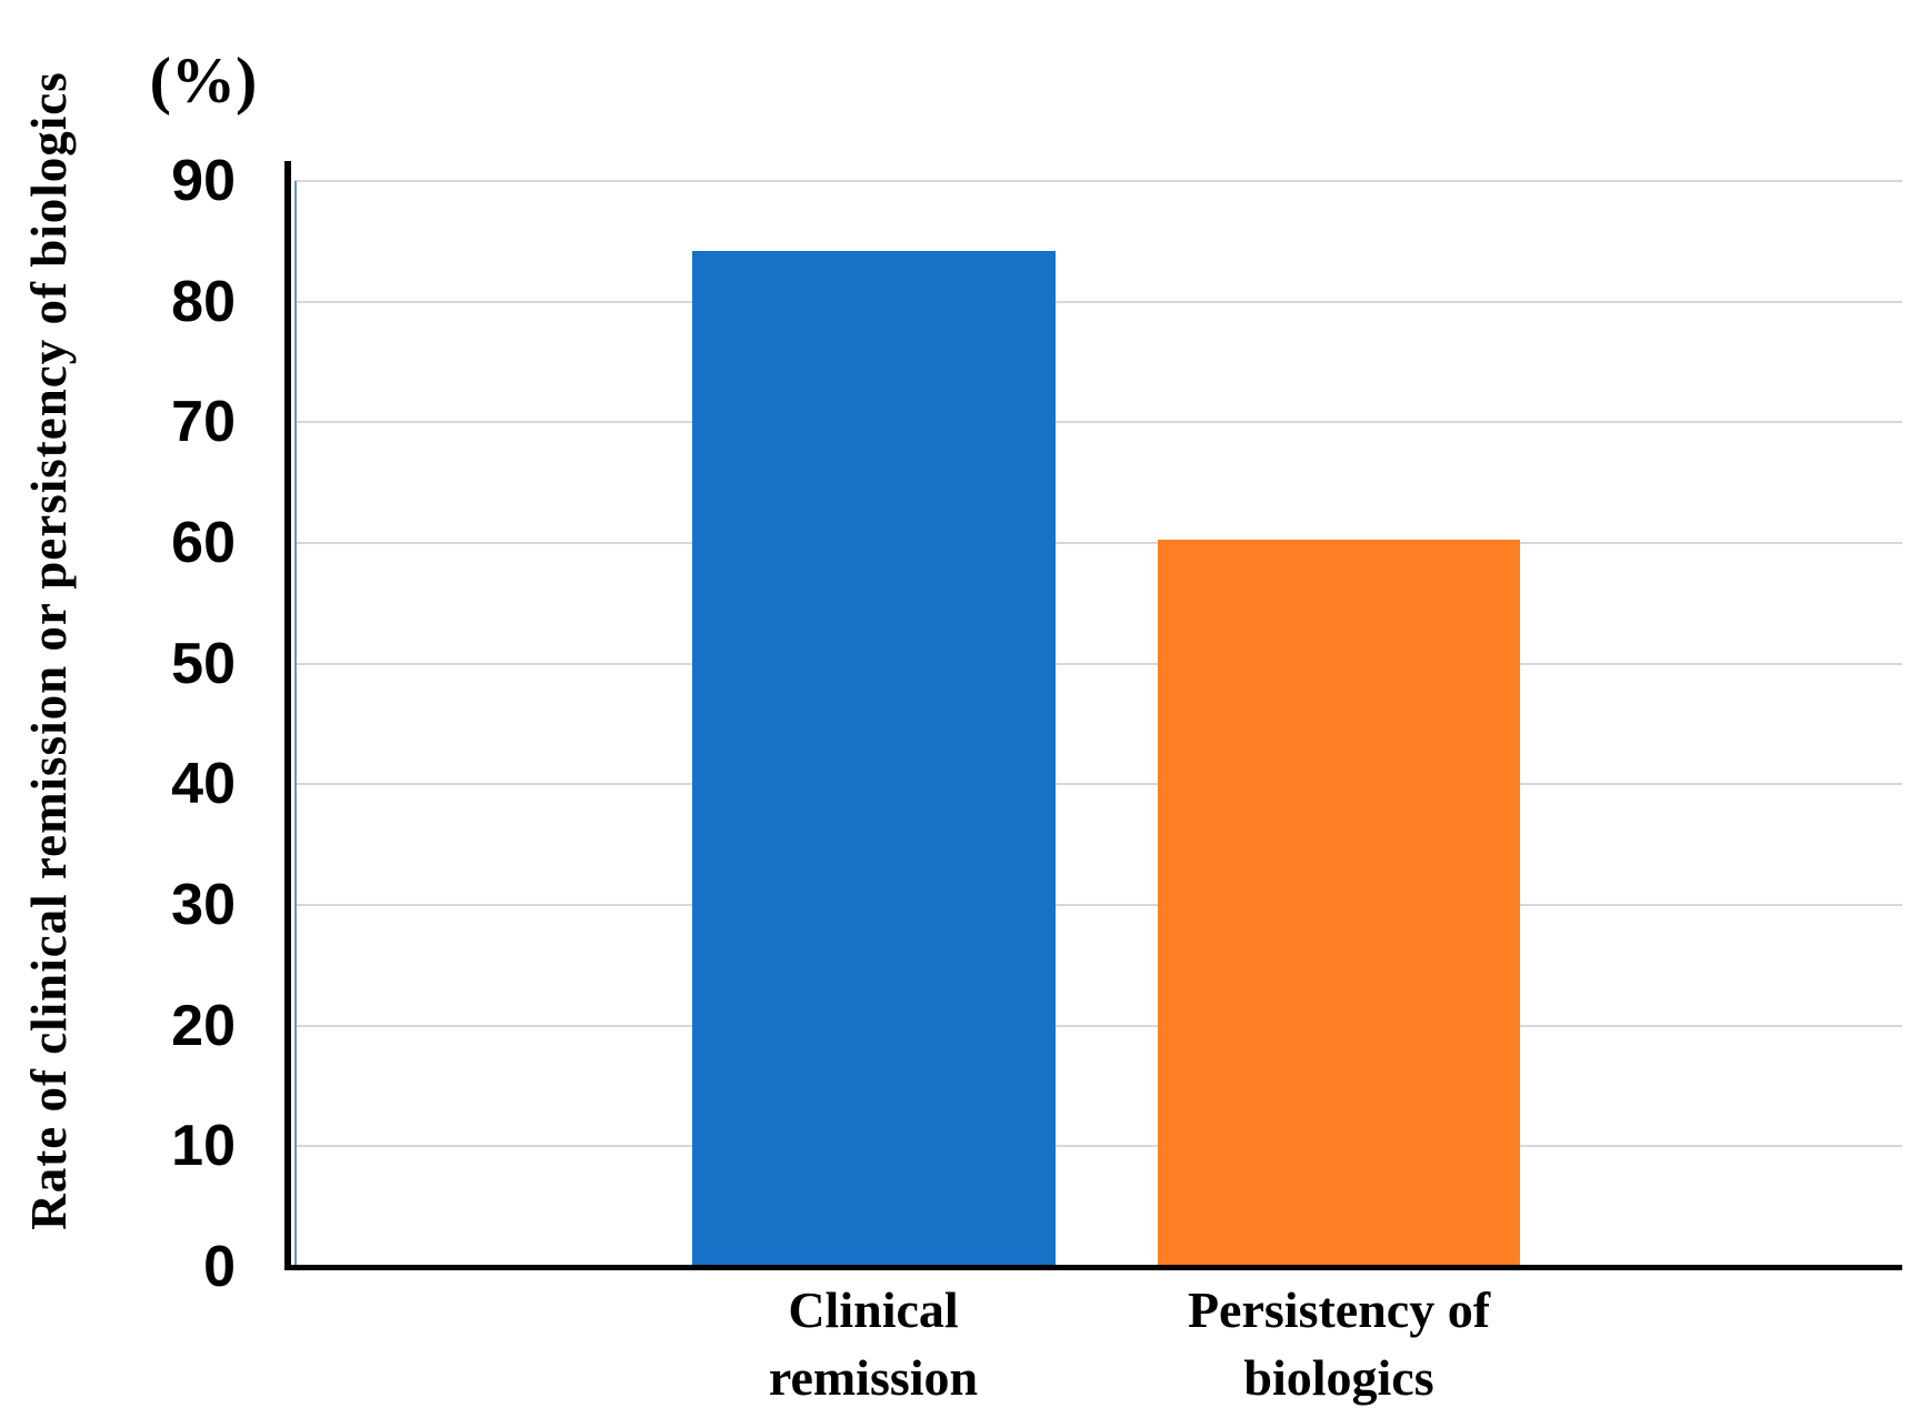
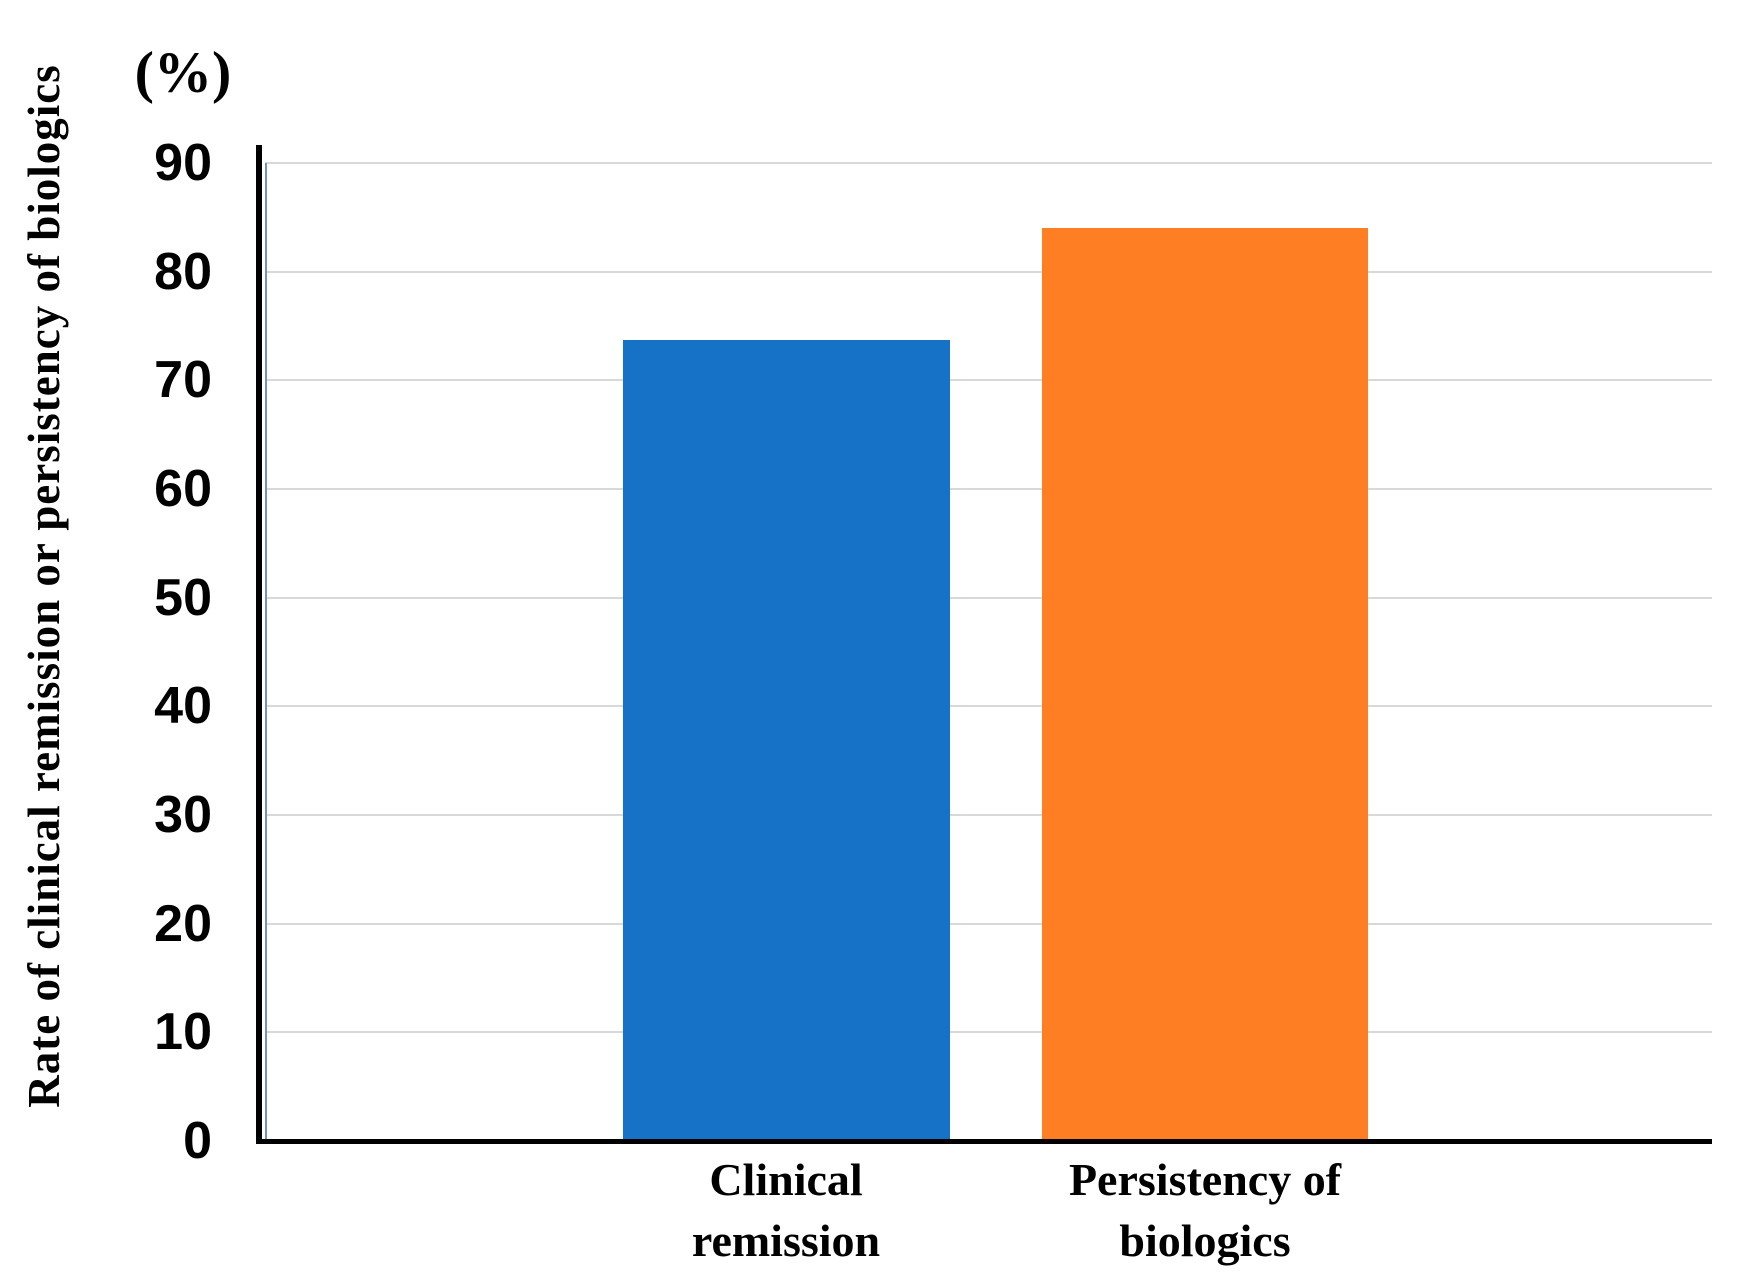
Clinical remission: 84.2 -> 73.7
Persistency of biologics: 60.3 -> 84.0
